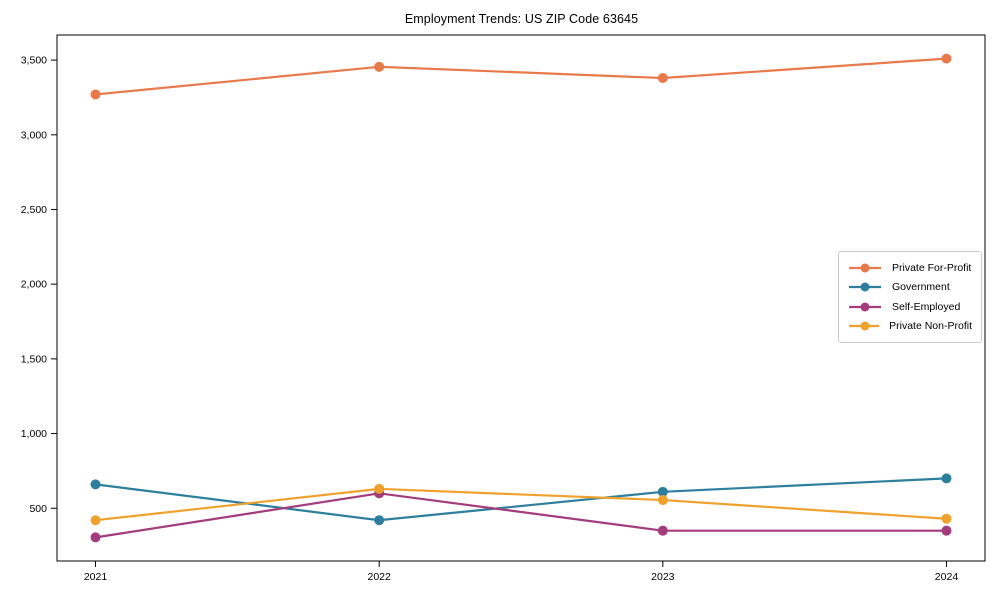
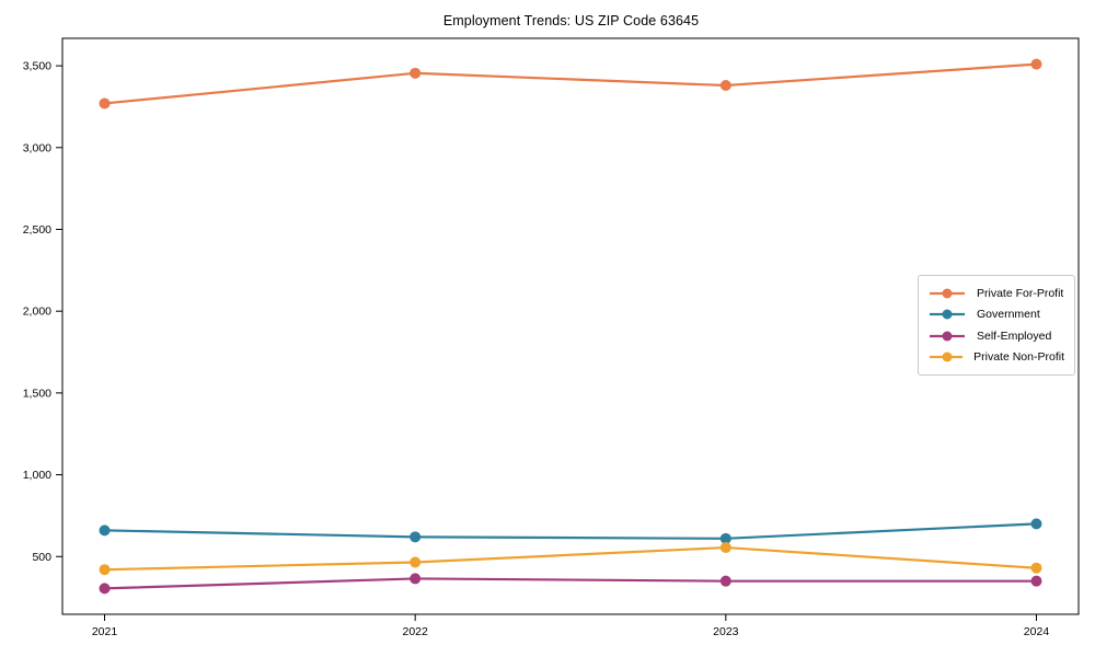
Government/2022: 420 -> 620
Self-Employed/2022: 600 -> 360
Private Non-Profit/2022: 630 -> 460
